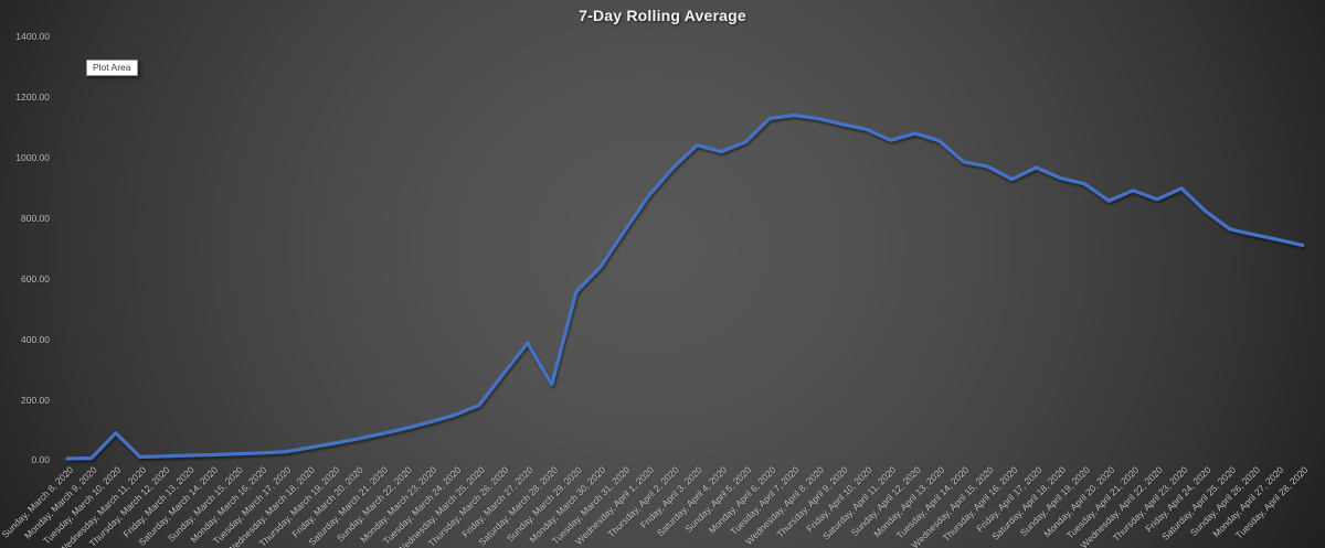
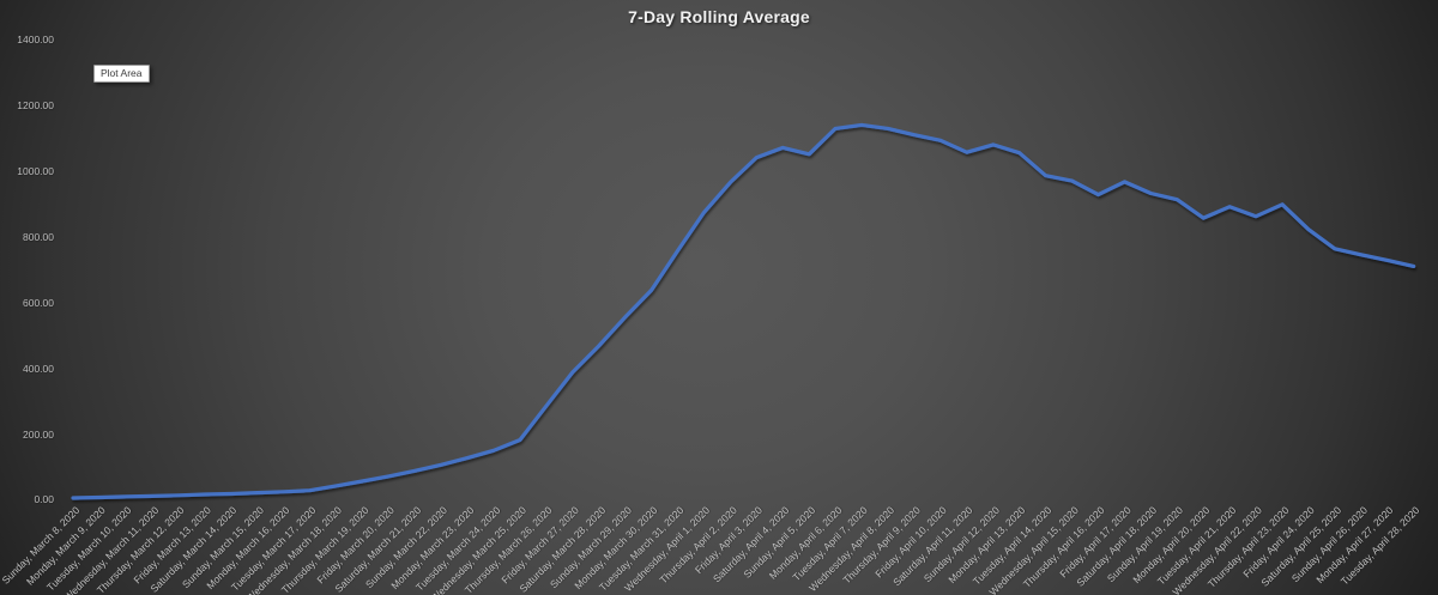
Tuesday, March 10, 2020: 90 -> 10
Saturday, March 28, 2020: 250 -> 470
Saturday, April 4, 2020: 1020 -> 1070
